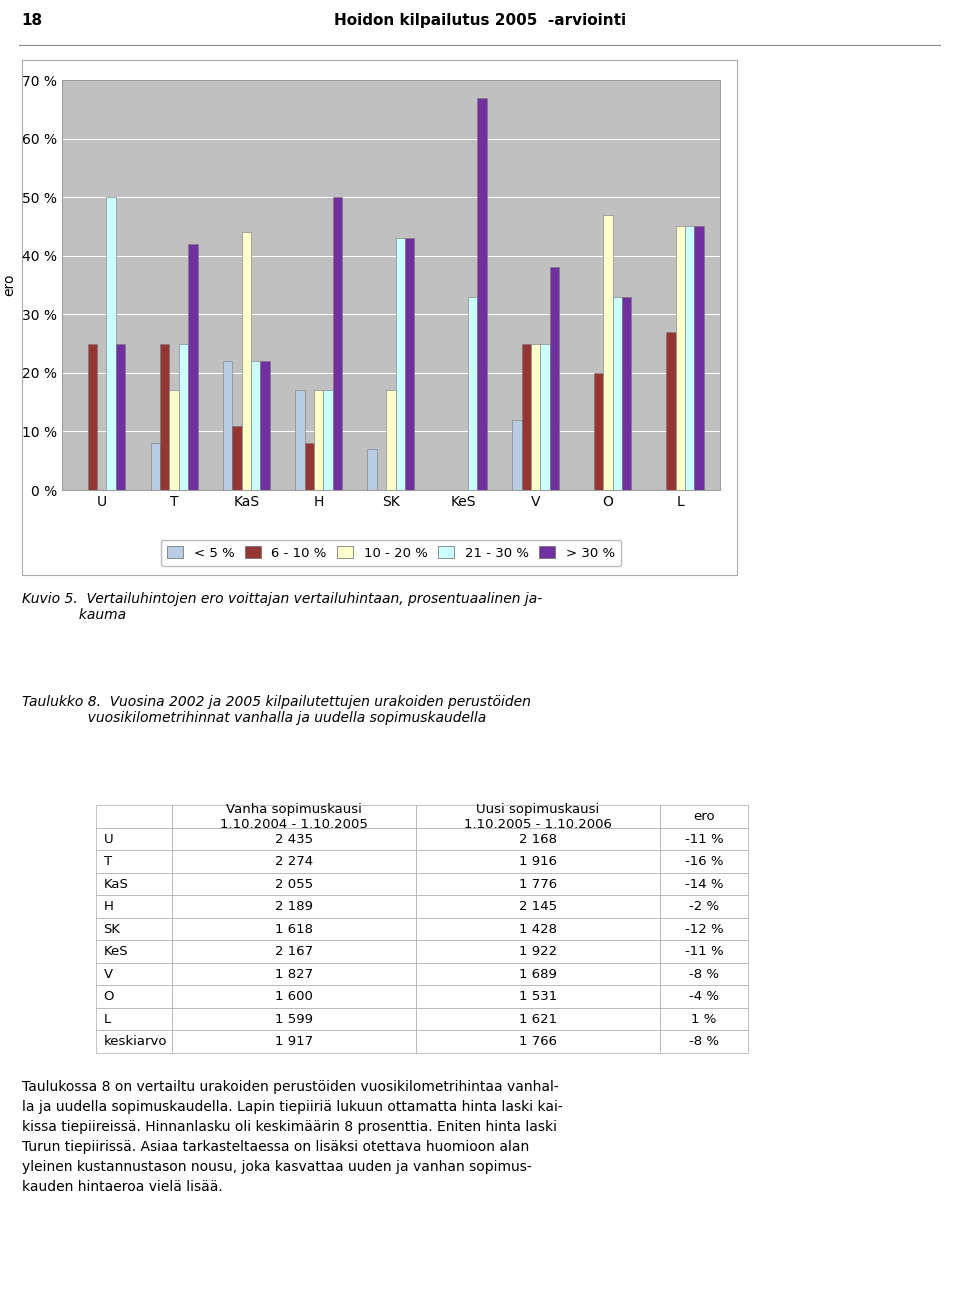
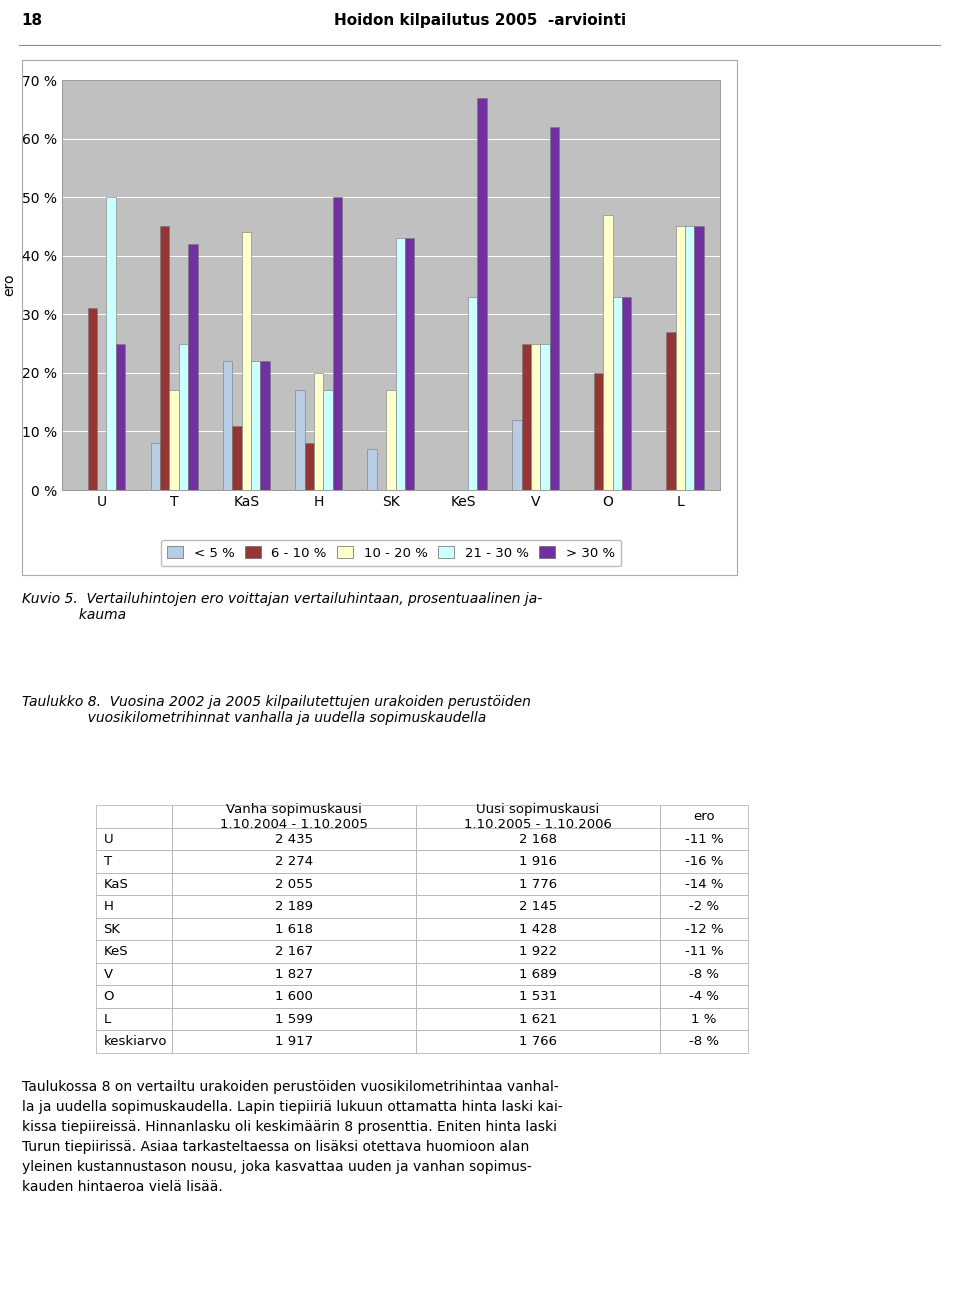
6 - 10 %/U: 25 % -> 31 %
6 - 10 %/T: 25 % -> 45 %
10 - 20 %/H: 17 % -> 20 %
> 30 %/V: 38 % -> 62 %
